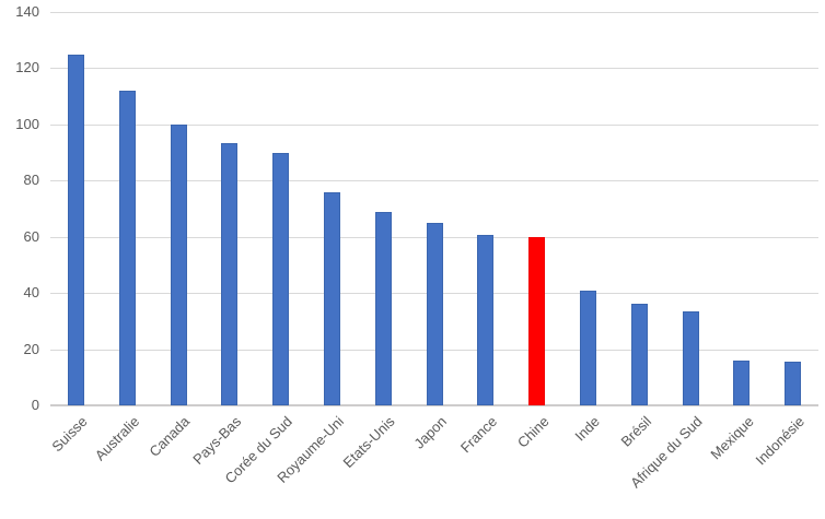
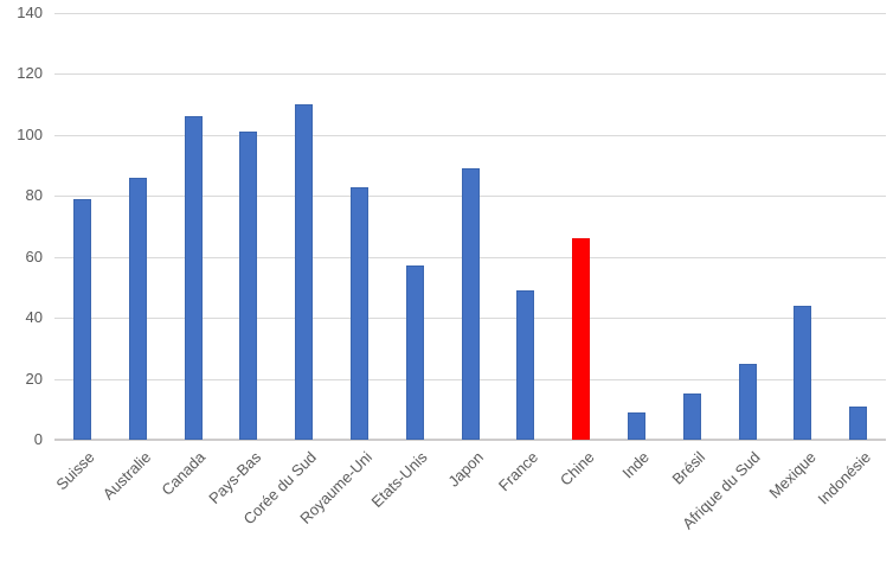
Suisse: 125 -> 79
Australie: 112 -> 86
Canada: 100 -> 106
Pays-Bas: 94 -> 101
Corée du Sud: 90 -> 110
Royaume-Uni: 76 -> 83
Etats-Unis: 69 -> 57
Japon: 65 -> 89
France: 60 -> 49
Chine: 60 -> 66
Inde: 41 -> 9
Brésil: 36 -> 15
Afrique du Sud: 34 -> 25
Mexique: 16 -> 44
Indonésie: 16 -> 11
